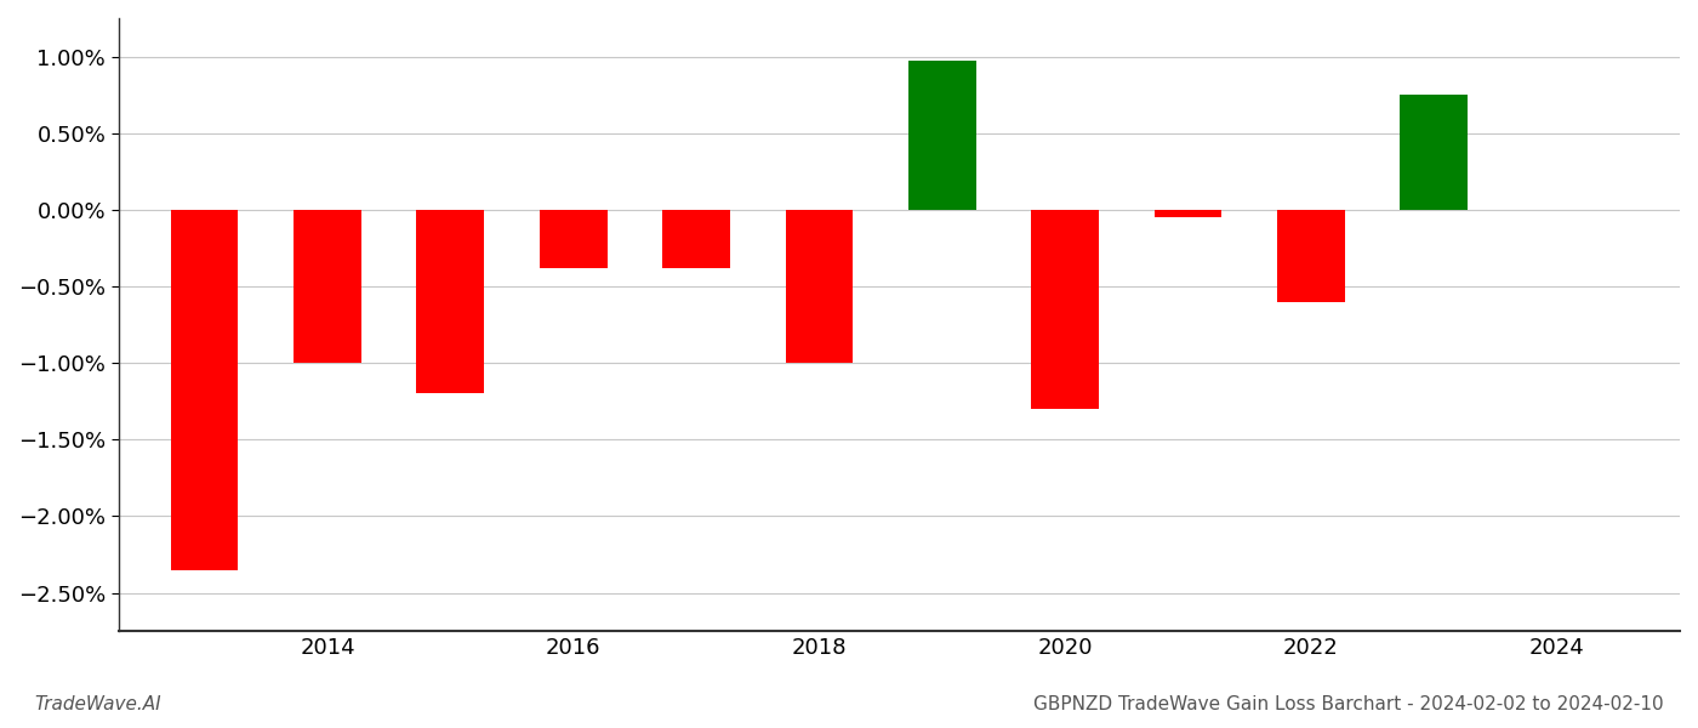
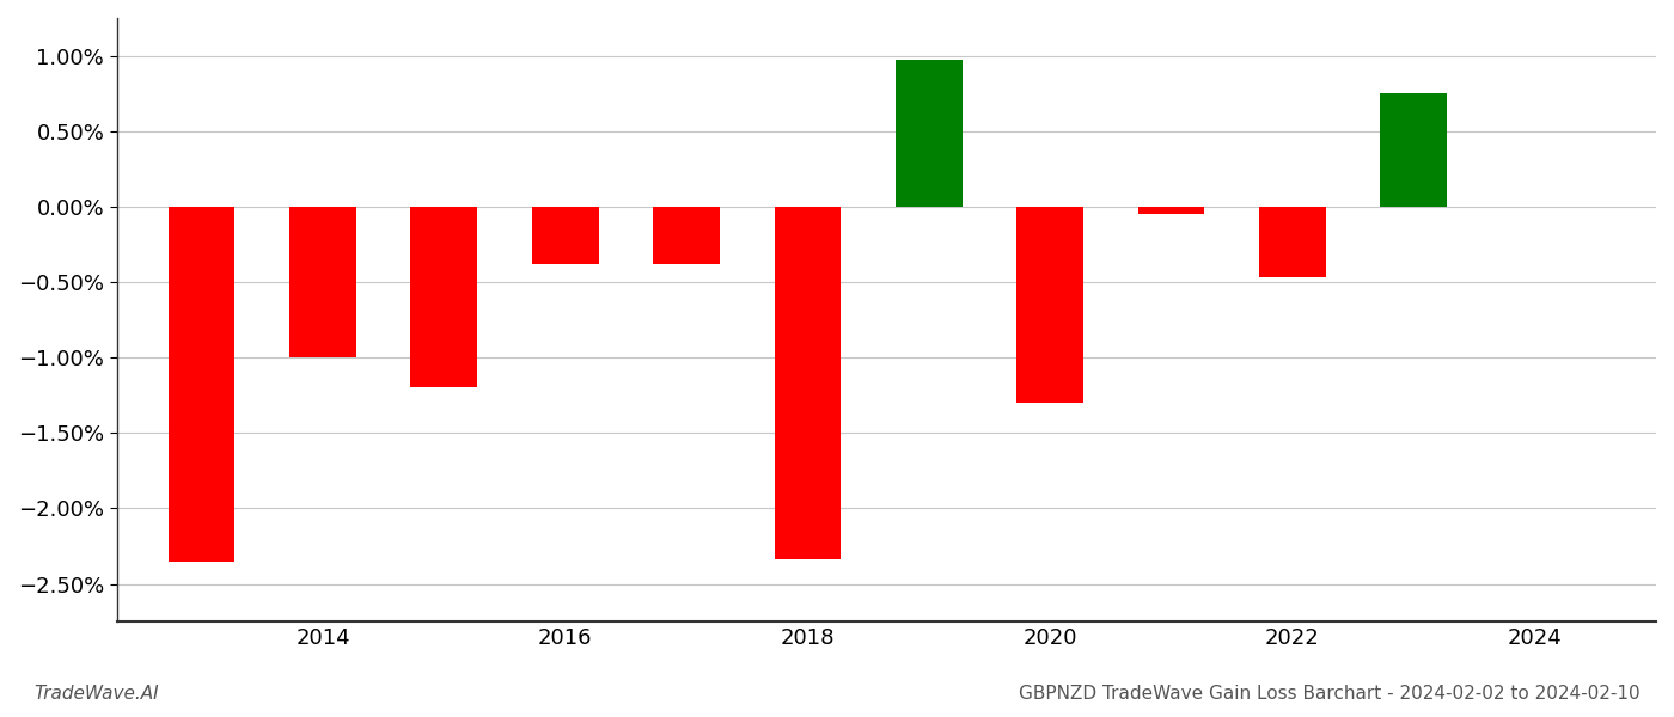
2018: -1.00% -> -2.34%
2022: -0.60% -> -0.47%
